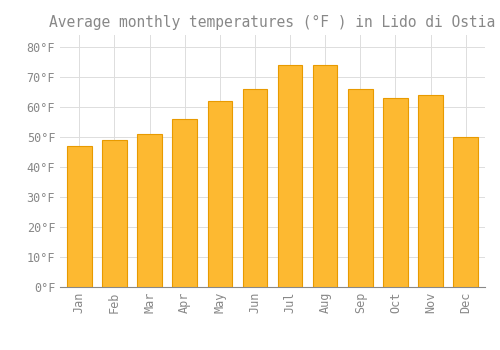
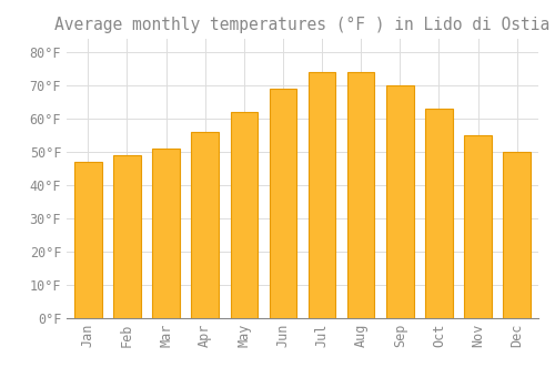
Jun: 66°F -> 69°F
Sep: 66°F -> 70°F
Nov: 64°F -> 55°F
